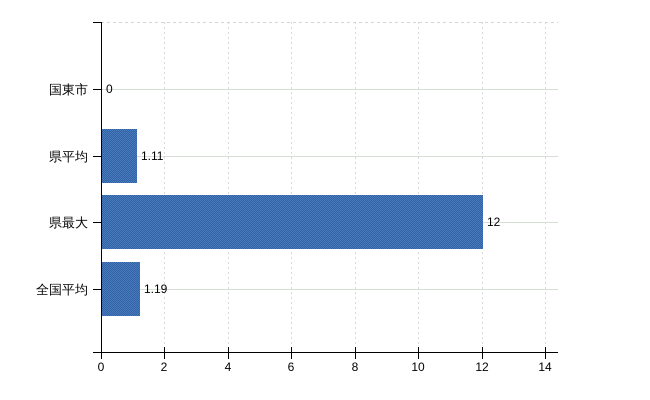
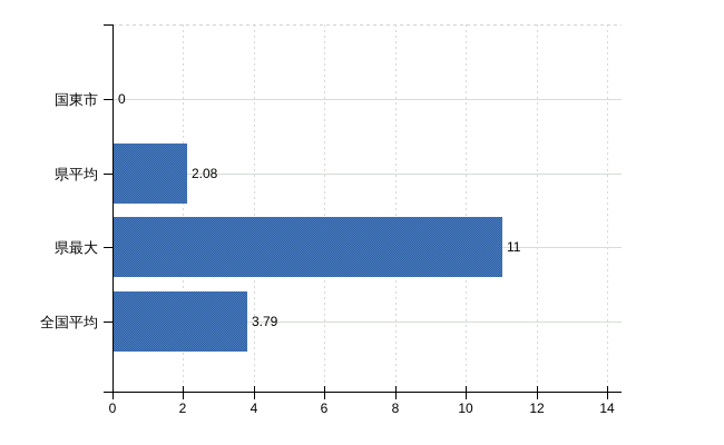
県平均: 1.11 -> 2.08
県最大: 12 -> 11
全国平均: 1.19 -> 3.79
